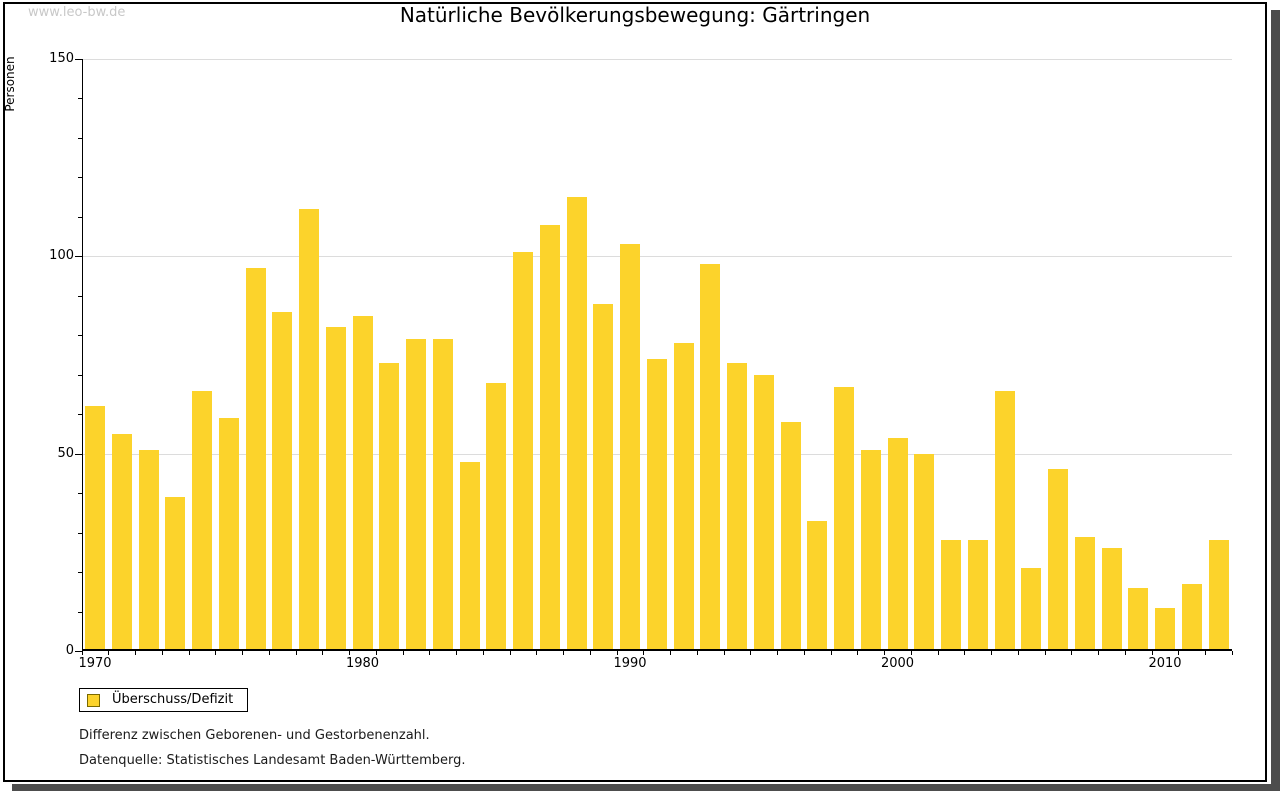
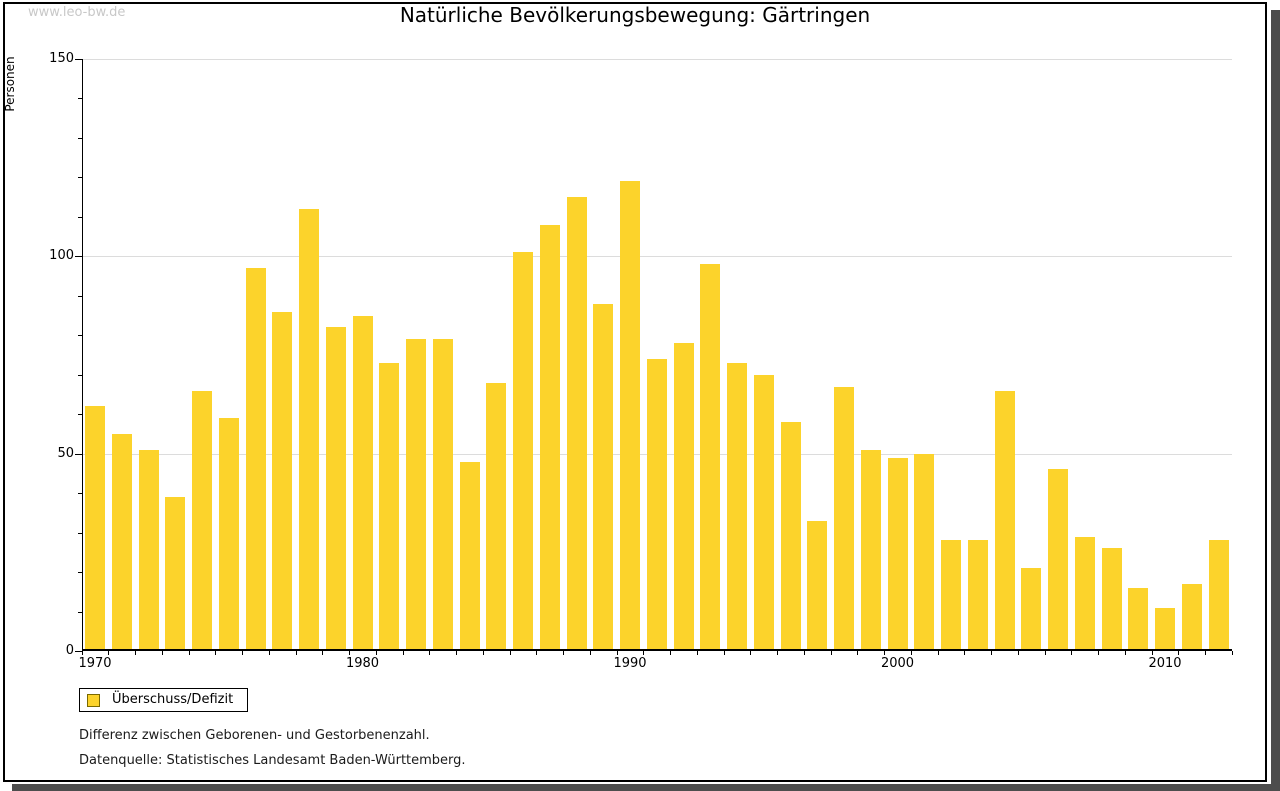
1990: 103 -> 119
2000: 54 -> 49
